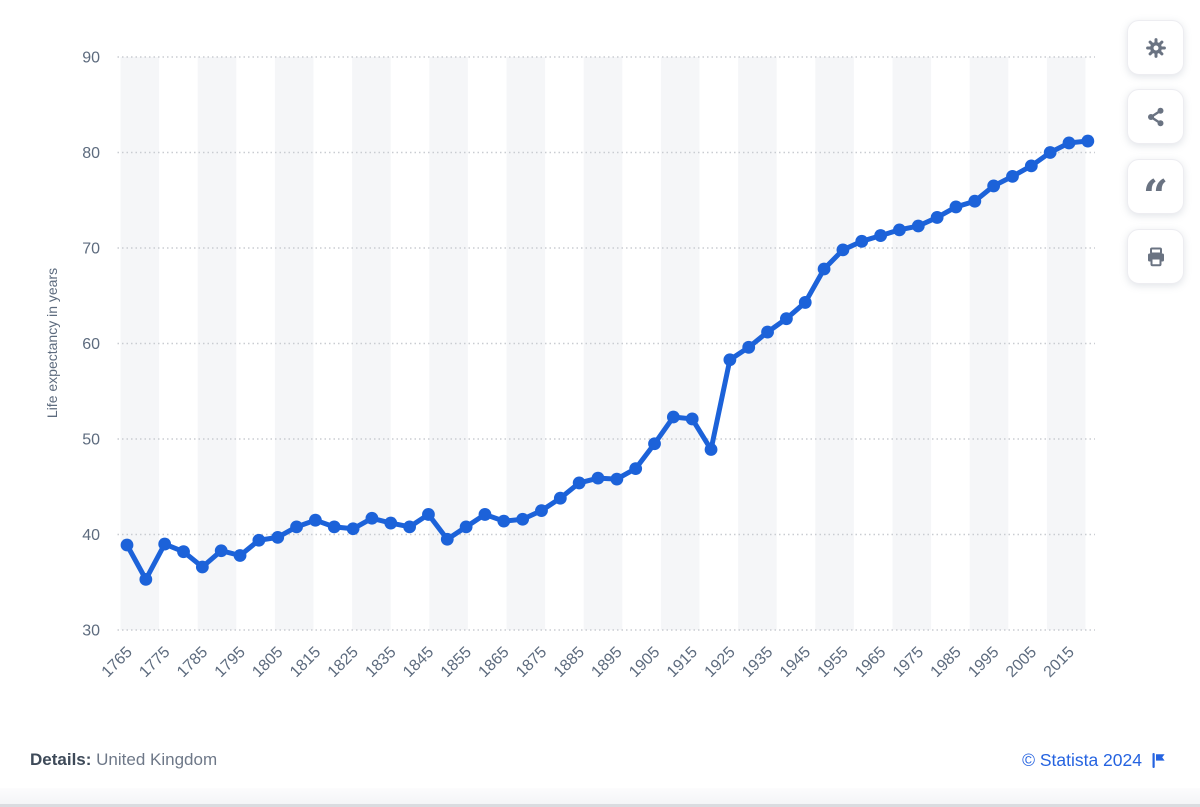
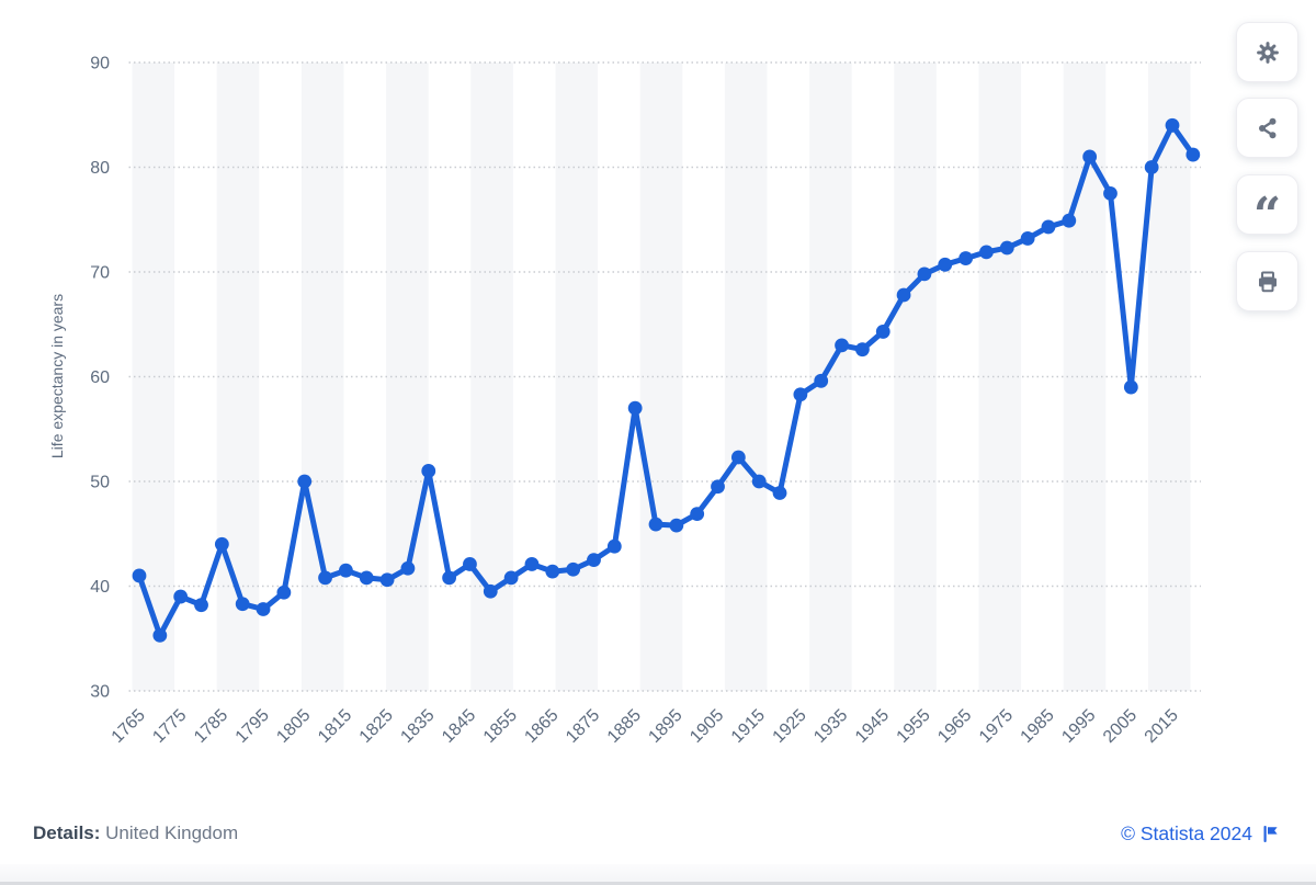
1765: 39 -> 41
1785: 37 -> 44
1805: 40 -> 50
1835: 41 -> 51
1885: 45 -> 57
1915: 52 -> 50
1935: 61 -> 63
1995: 76 -> 81
2005: 79 -> 59
2015: 81 -> 84
